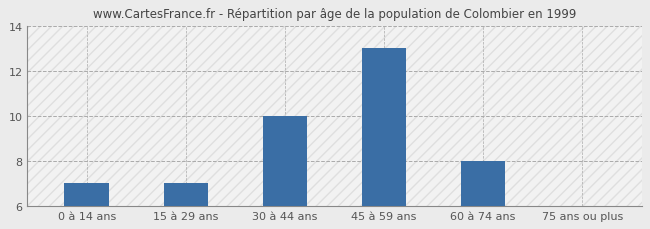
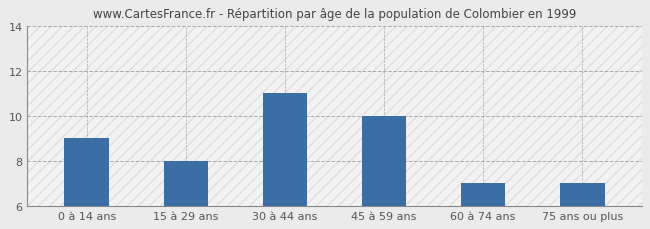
0 à 14 ans: 7 -> 9
15 à 29 ans: 7 -> 8
30 à 44 ans: 10 -> 11
45 à 59 ans: 13 -> 10
60 à 74 ans: 8 -> 7
75 ans ou plus: 6 -> 7
